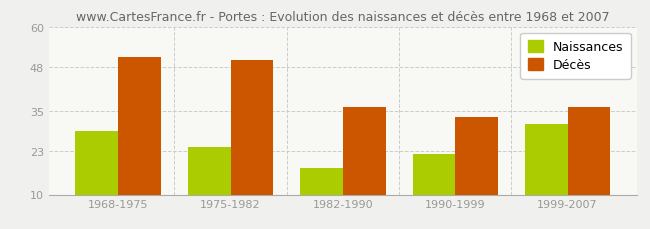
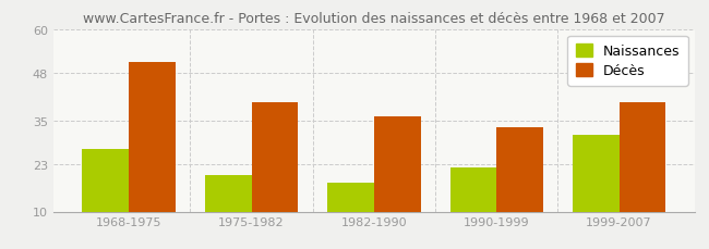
Naissances/1968-1975: 29 -> 27
Naissances/1975-1982: 24 -> 20
Décès/1975-1982: 50 -> 40
Décès/1999-2007: 36 -> 40
